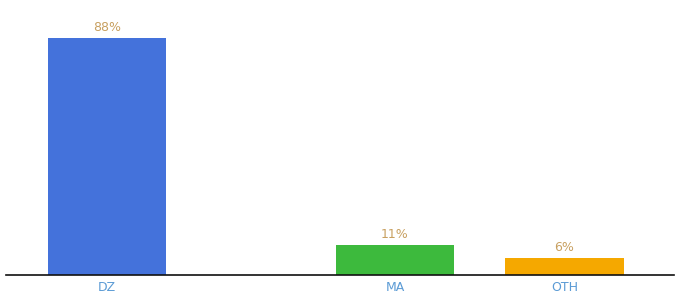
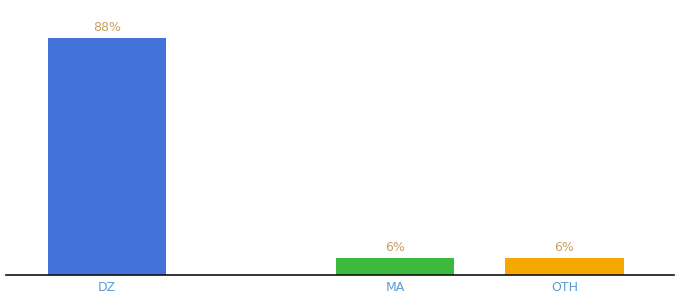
MA: 11% -> 6%
